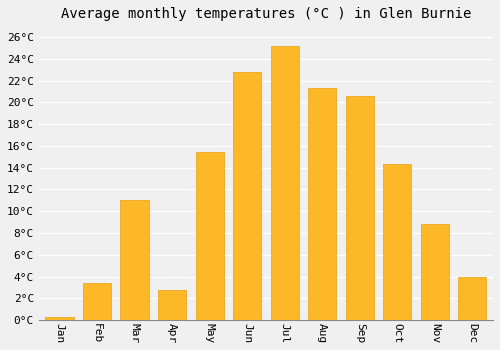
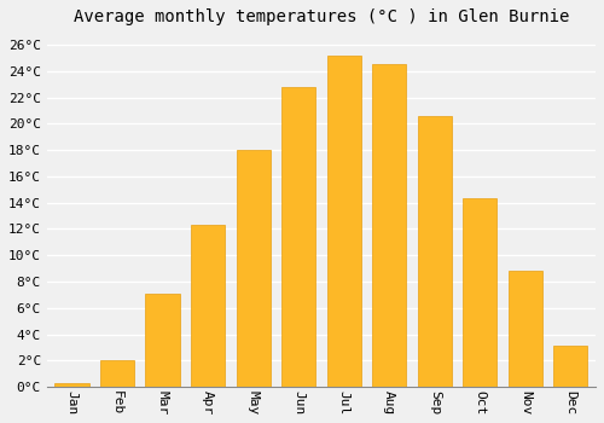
Feb: 3.4°C -> 2.0°C
Mar: 11.0°C -> 7.1°C
Apr: 2.8°C -> 12.3°C
May: 15.4°C -> 18.0°C
Aug: 21.3°C -> 24.5°C
Dec: 4.0°C -> 3.1°C
